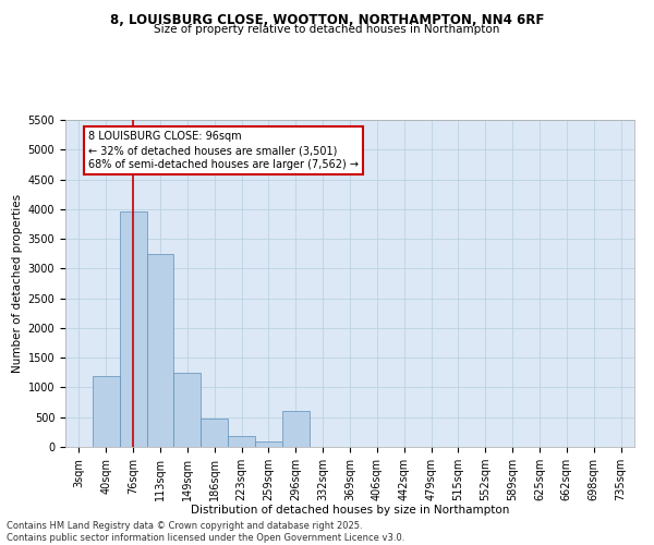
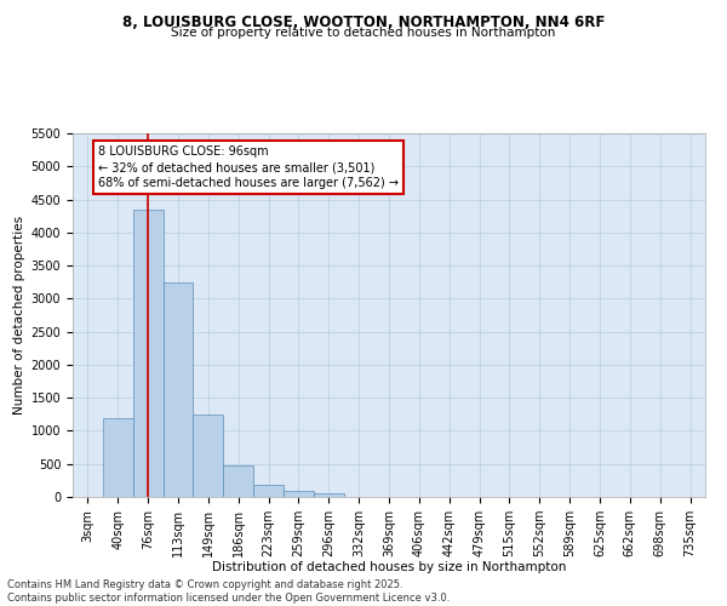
76sqm: 3960 -> 4350
296sqm: 600 -> 50
